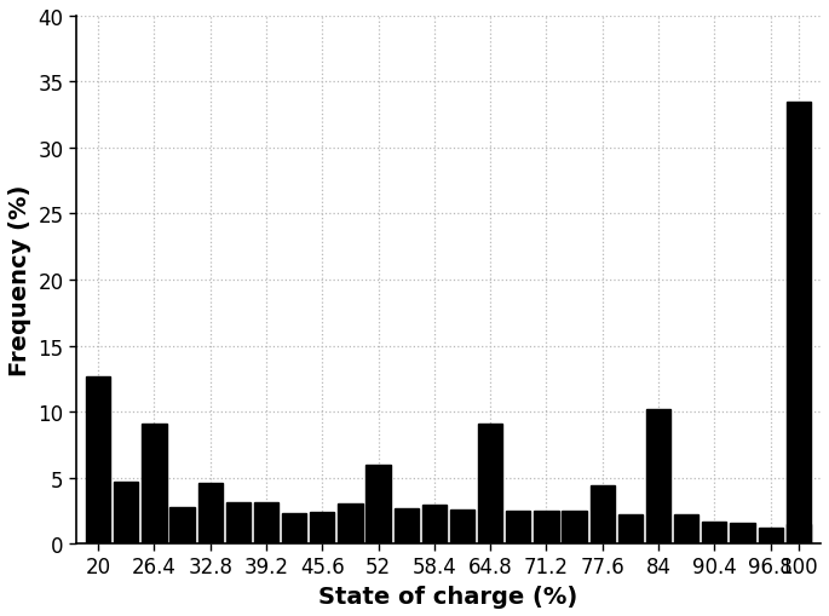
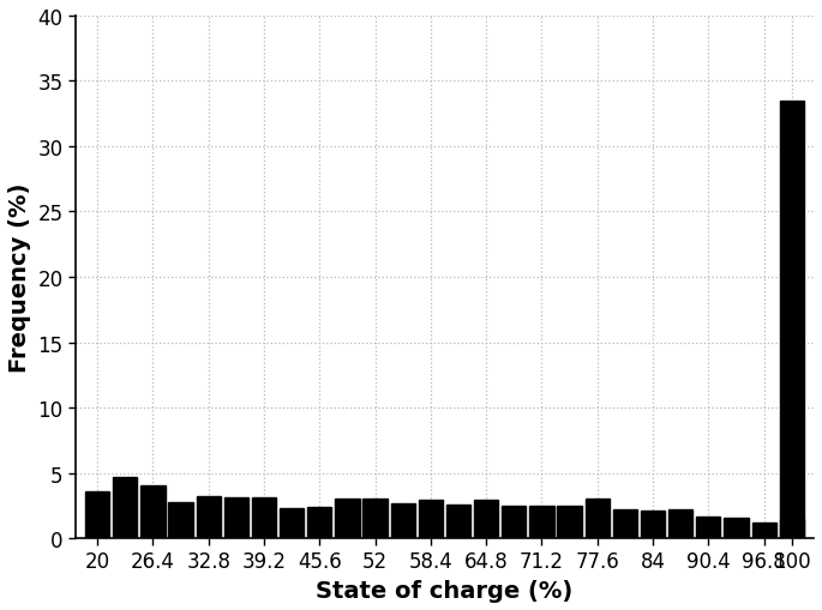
20: 12.7 -> 3.6
26.4: 9.1 -> 4.0
32.8: 4.6 -> 3.2
52: 6.0 -> 3.0
64.8: 9.1 -> 2.9
77.6: 4.4 -> 3.0
84: 10.2 -> 2.1
